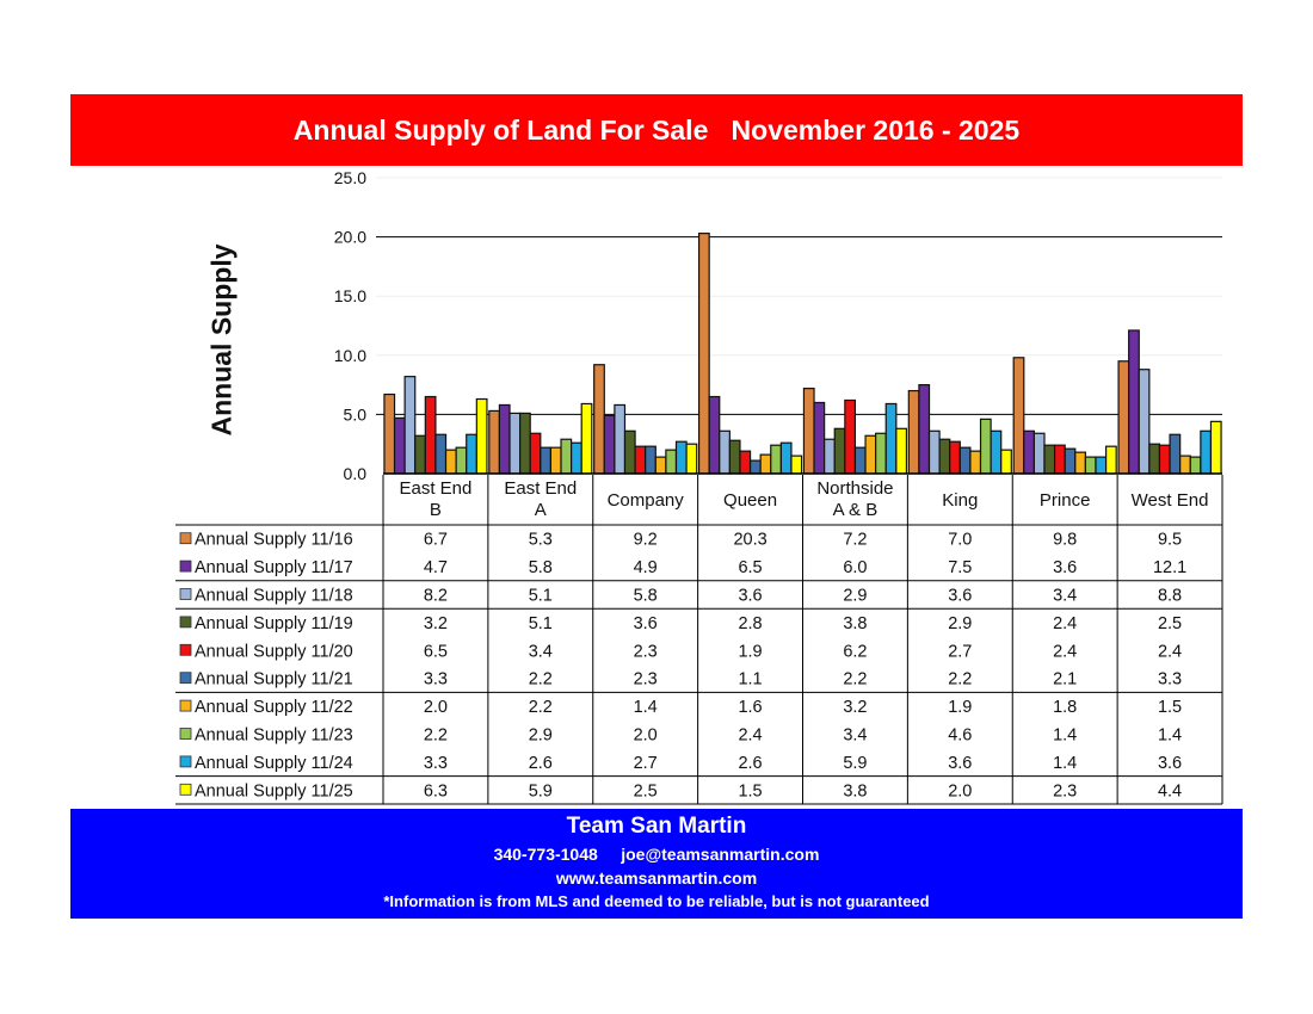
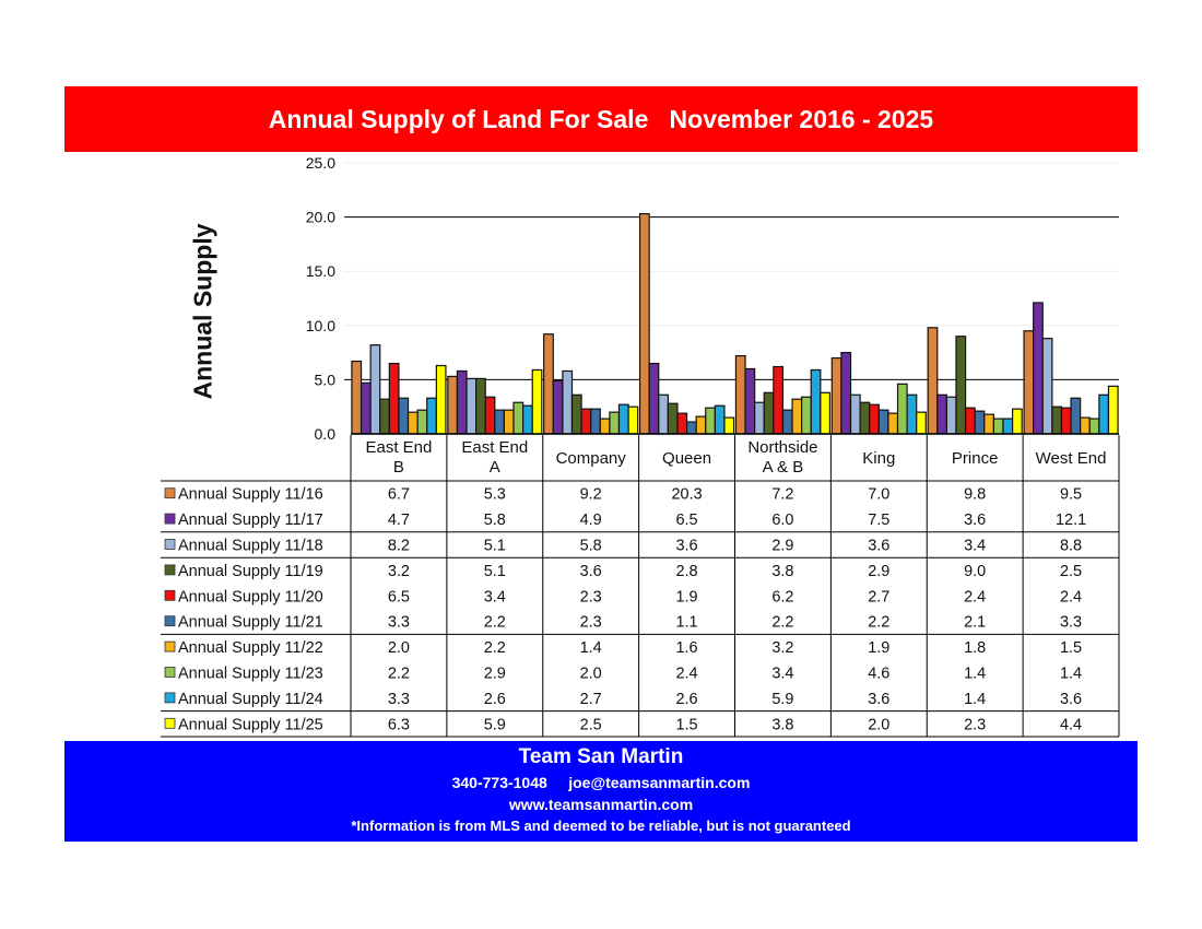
Annual Supply 11/19/Prince: 2.4 -> 9.0
